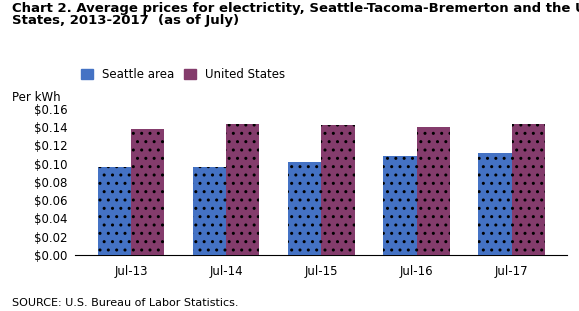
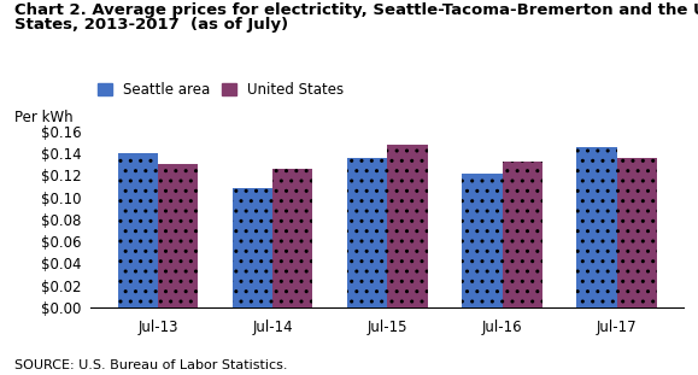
Seattle area/Jul-13: $0.096 -> $0.140
United States/Jul-13: $0.138 -> $0.130
Seattle area/Jul-14: $0.096 -> $0.108
United States/Jul-14: $0.143 -> $0.126
Seattle area/Jul-15: $0.102 -> $0.136
United States/Jul-15: $0.142 -> $0.148
Seattle area/Jul-16: $0.108 -> $0.122
United States/Jul-16: $0.140 -> $0.132
Seattle area/Jul-17: $0.112 -> $0.146
United States/Jul-17: $0.143 -> $0.136
